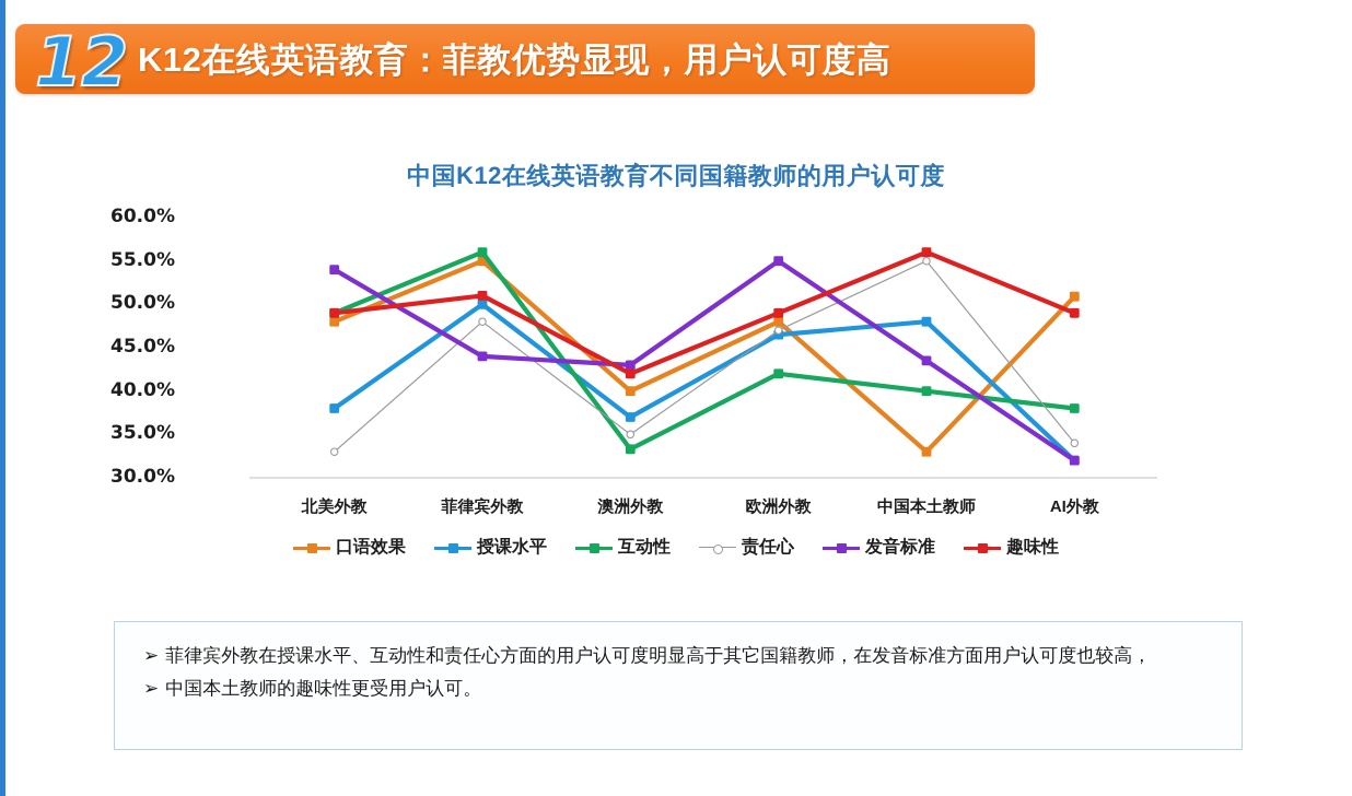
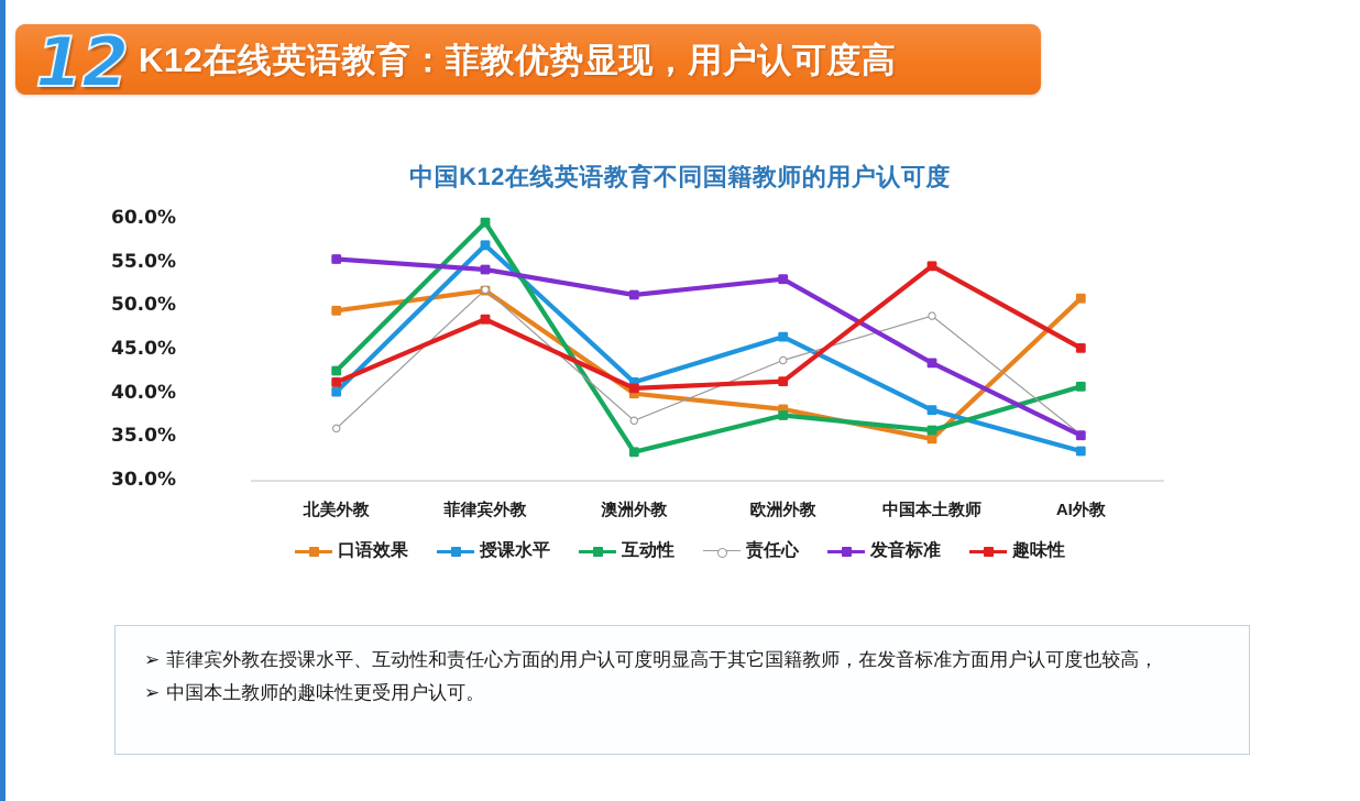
口语效果/北美外教: 48% -> 50%
授课水平/北美外教: 38% -> 40%
互动性/北美外教: 49% -> 43%
责任心/北美外教: 33% -> 36%
发音标准/北美外教: 54% -> 55%
趣味性/北美外教: 49% -> 41%
口语效果/菲律宾外教: 55% -> 52%
授课水平/菲律宾外教: 50% -> 57%
互动性/菲律宾外教: 56% -> 60%
责任心/菲律宾外教: 48% -> 52%
发音标准/菲律宾外教: 44% -> 54%
趣味性/菲律宾外教: 51% -> 48%
授课水平/澳洲外教: 37% -> 41%
责任心/澳洲外教: 35% -> 37%
发音标准/澳洲外教: 43% -> 51%
趣味性/澳洲外教: 42% -> 41%
口语效果/欧洲外教: 48% -> 38%
互动性/欧洲外教: 42% -> 38%
责任心/欧洲外教: 47% -> 44%
发音标准/欧洲外教: 55% -> 53%
趣味性/欧洲外教: 49% -> 41%
口语效果/中国本土教师: 33% -> 35%
授课水平/中国本土教师: 48% -> 38%
互动性/中国本土教师: 40% -> 36%
责任心/中国本土教师: 55% -> 49%
趣味性/中国本土教师: 56% -> 55%
授课水平/AI外教: 32% -> 33%
互动性/AI外教: 38% -> 41%
责任心/AI外教: 34% -> 35%
发音标准/AI外教: 32% -> 35%
趣味性/AI外教: 49% -> 45%
